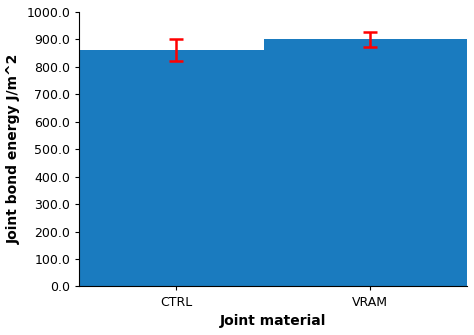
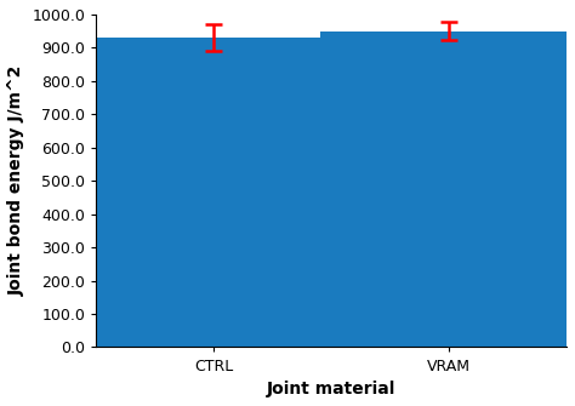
CTRL: 860 -> 930
VRAM: 900 -> 950
